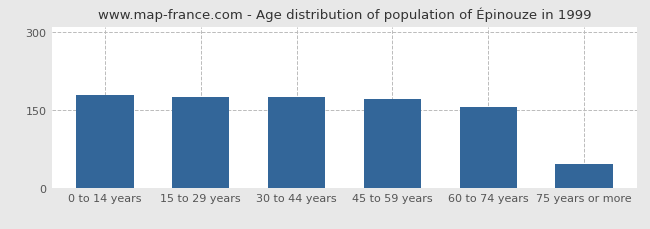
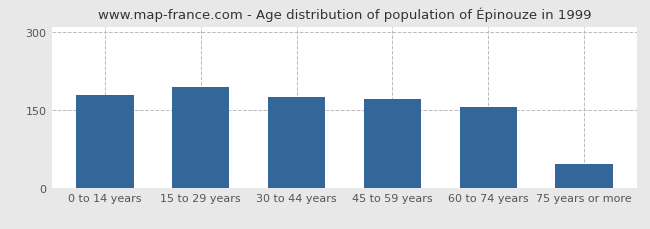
15 to 29 years: 174 -> 194
